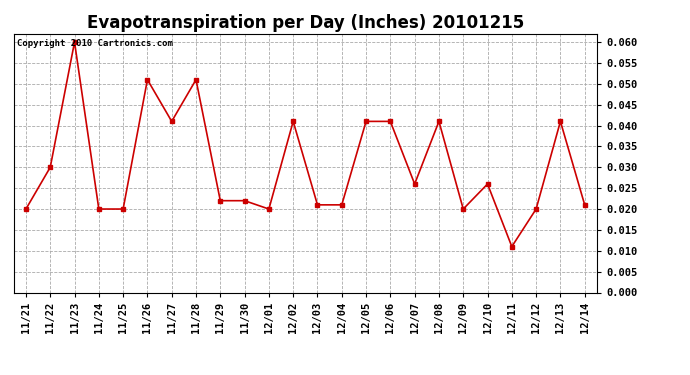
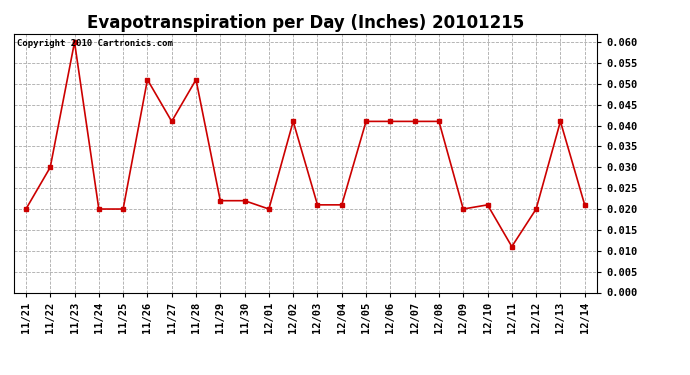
12/07: 0.026 -> 0.041
12/10: 0.026 -> 0.021
